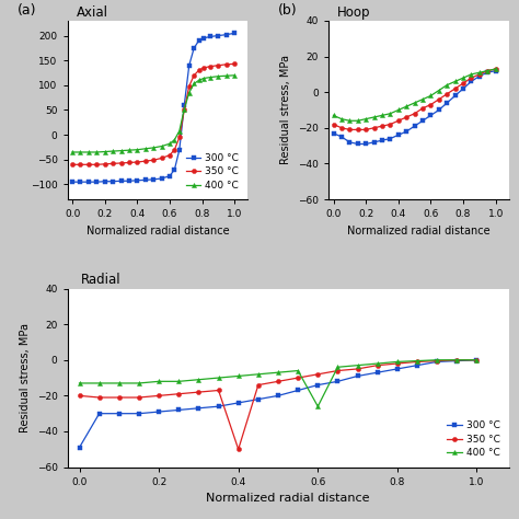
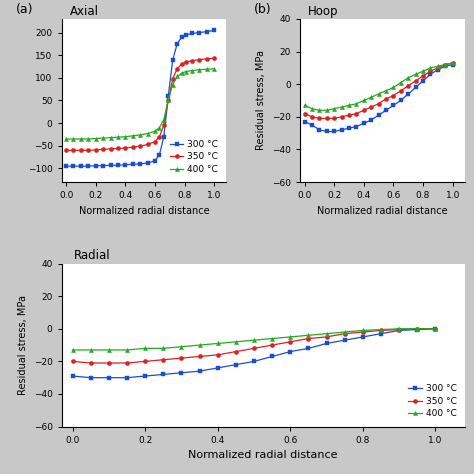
Radial/300 °C/0.0: -49 -> -29
Radial/350 °C/0.4: -50 -> -16
Radial/400 °C/0.6: -26 -> -5
